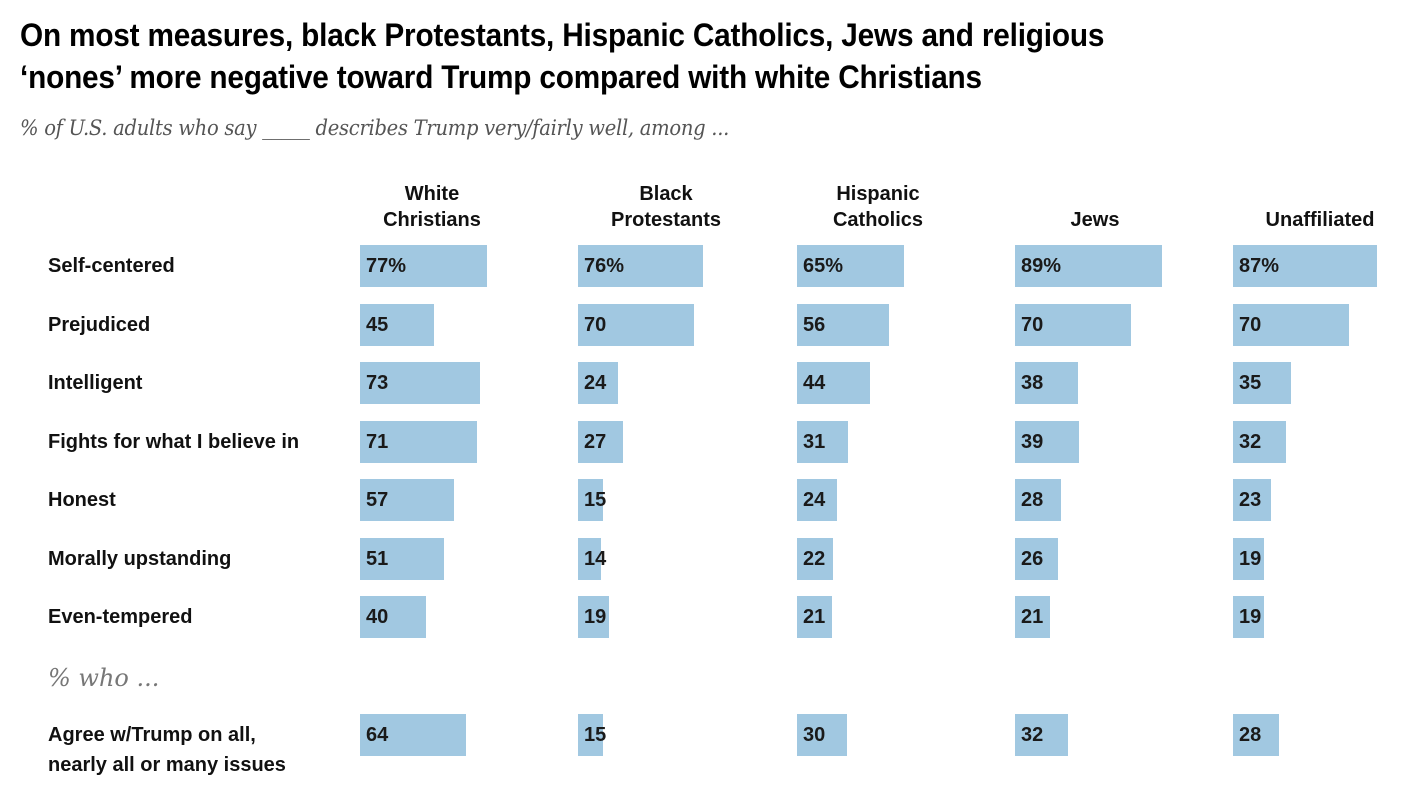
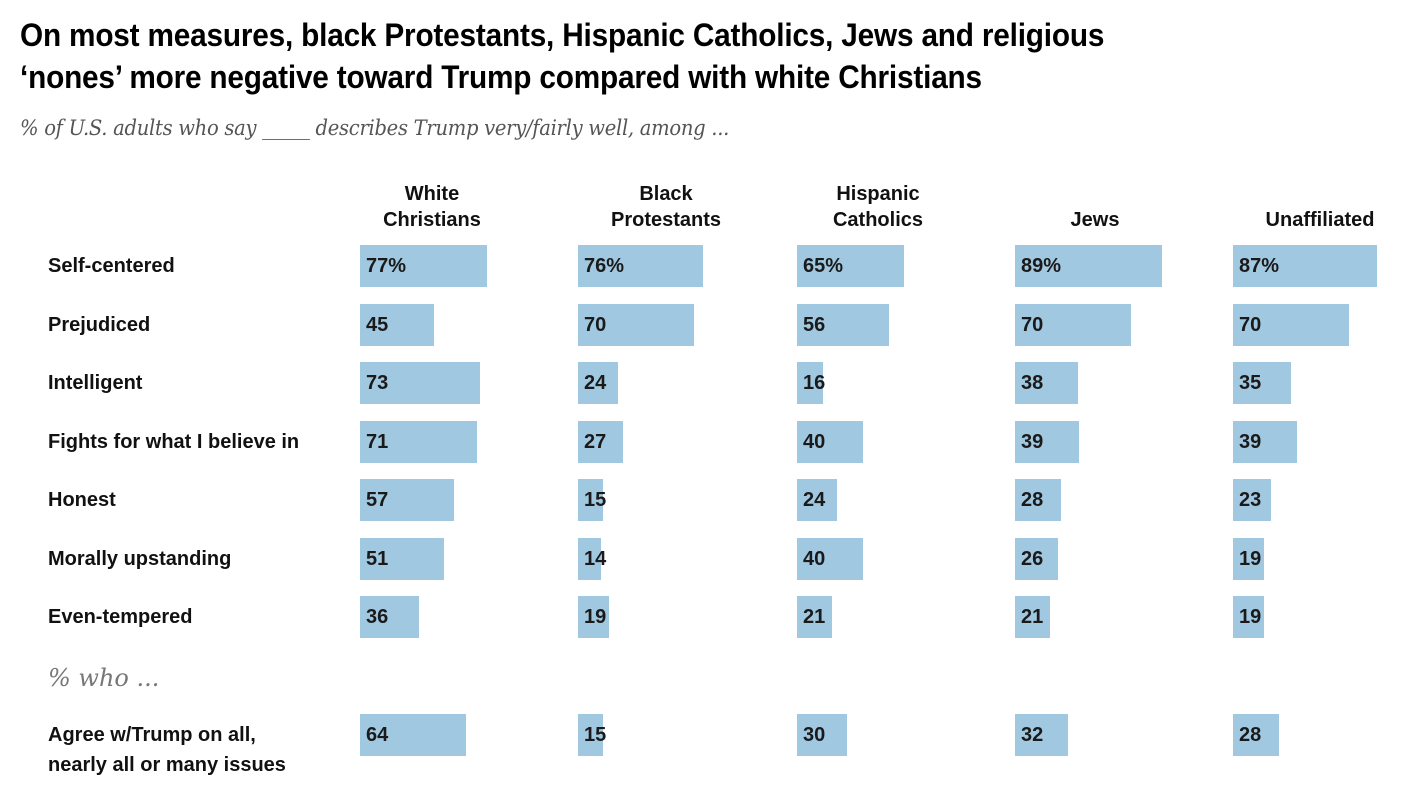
Hispanic Catholics/Intelligent: 44 -> 16
Hispanic Catholics/Fights for what I believe in: 31 -> 40
Unaffiliated/Fights for what I believe in: 32 -> 39
Hispanic Catholics/Morally upstanding: 22 -> 40
White Christians/Even-tempered: 40 -> 36
